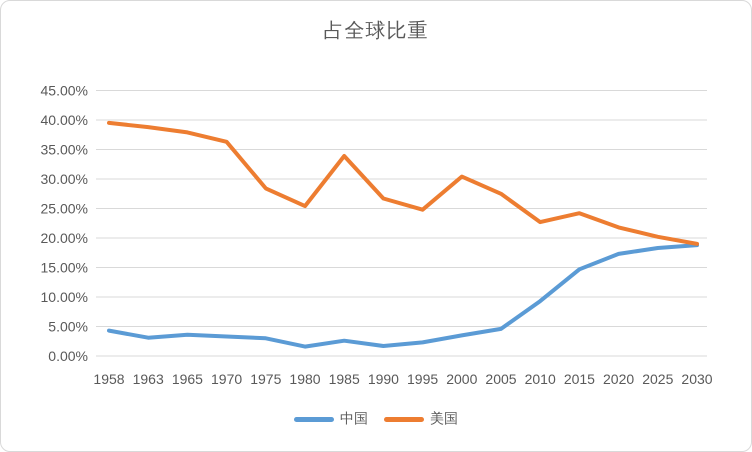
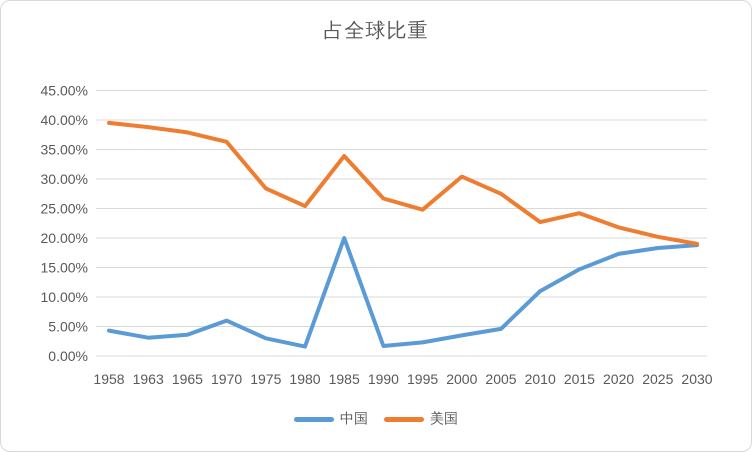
中国/1970: 3% -> 6%
中国/1985: 3% -> 20%
中国/2010: 9% -> 11%
